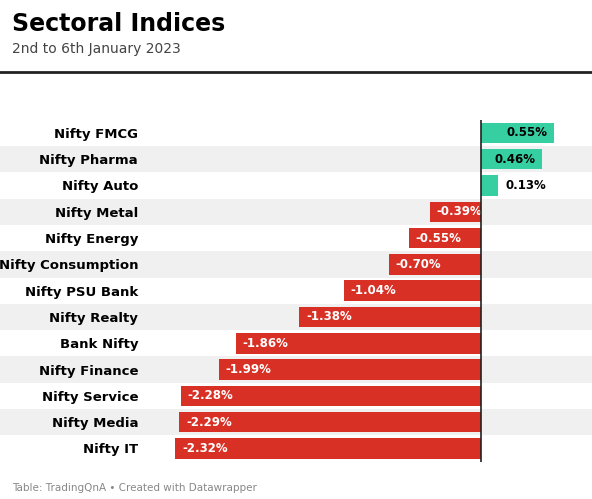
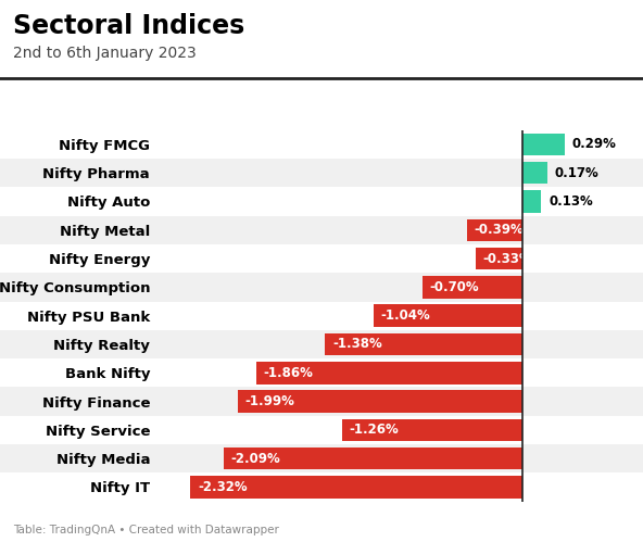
Nifty FMCG: 0.55% -> 0.29%
Nifty Pharma: 0.46% -> 0.17%
Nifty Energy: -0.55% -> -0.33%
Nifty Service: -2.28% -> -1.26%
Nifty Media: -2.29% -> -2.09%
